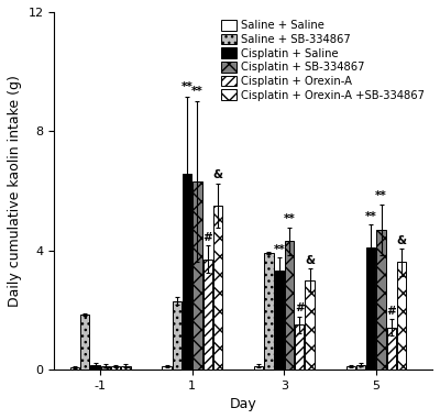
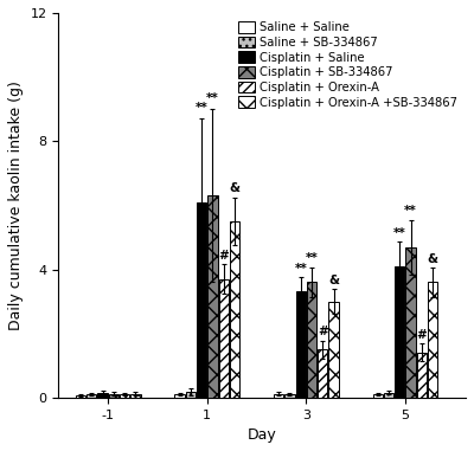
Saline + SB-334867/-1: 1.85 -> 0.10
Saline + SB-334867/1: 2.30 -> 0.18
Cisplatin + Saline/1: 6.55 -> 6.10
Saline + SB-334867/3: 3.90 -> 0.10
Cisplatin + SB-334867/3: 4.30 -> 3.60
